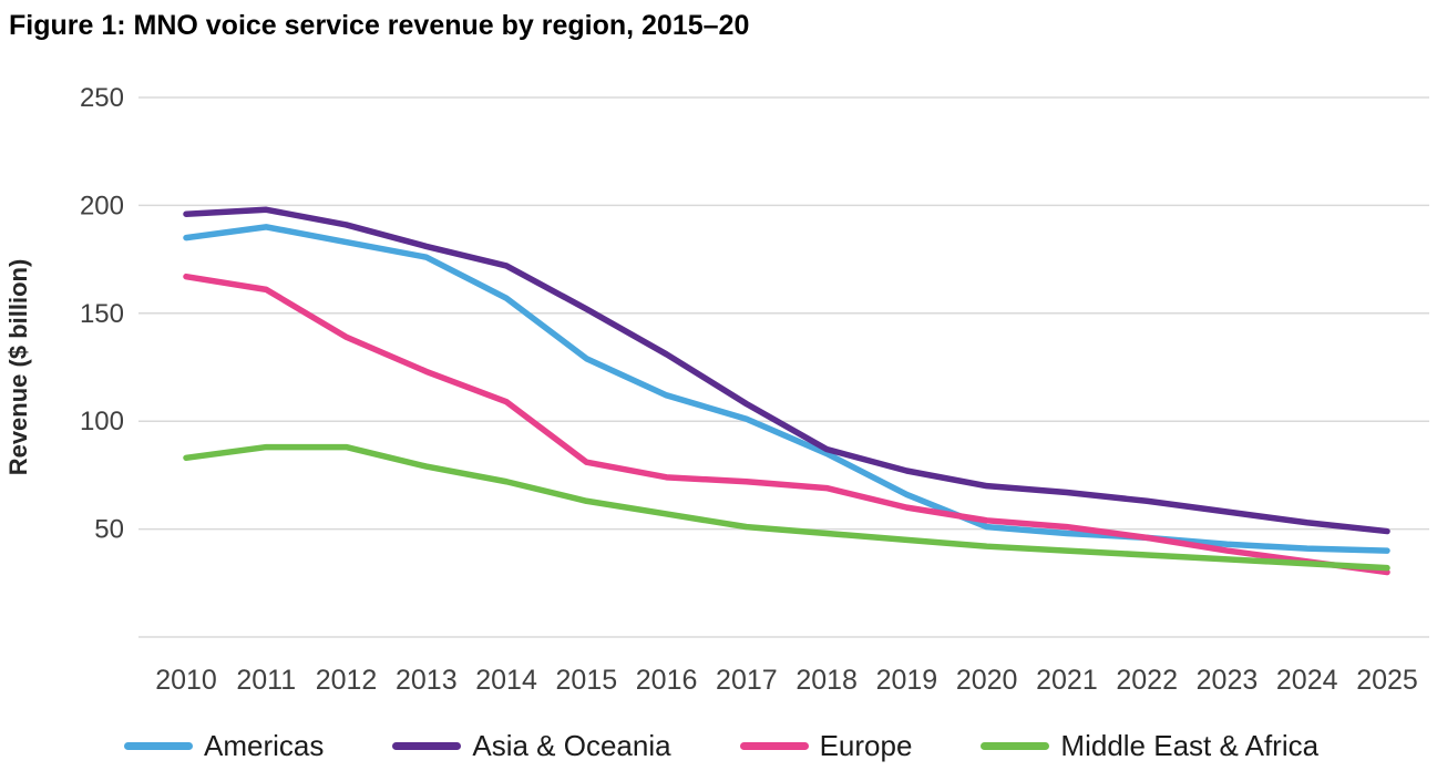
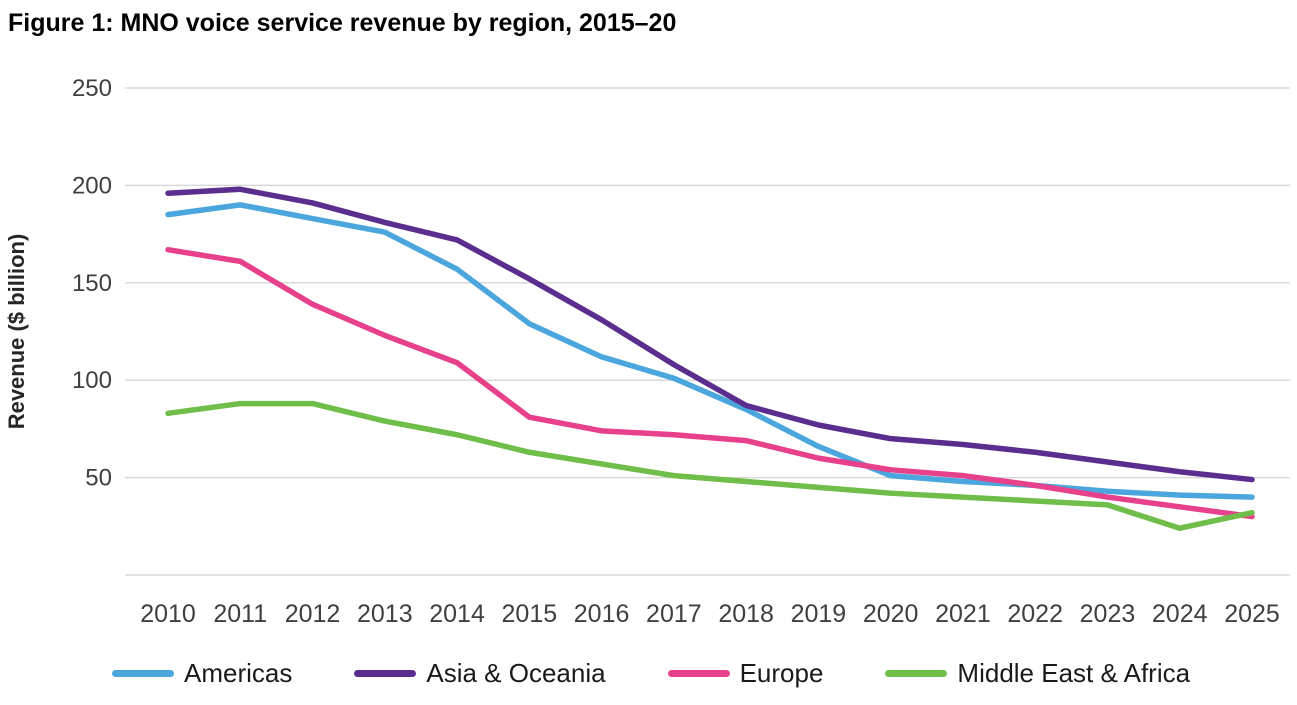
Middle East & Africa/2024: 34 -> 24
